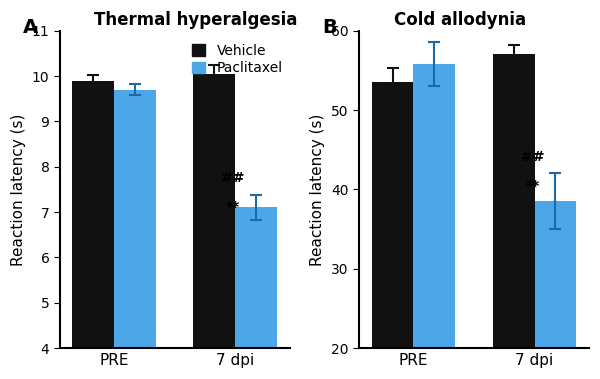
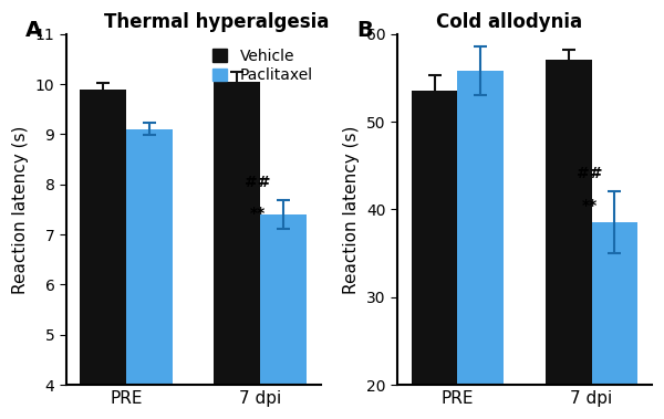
Thermal hyperalgesia/Paclitaxel/PRE: 9.7 -> 9.1
Thermal hyperalgesia/Paclitaxel/7 dpi: 7.1 -> 7.4
